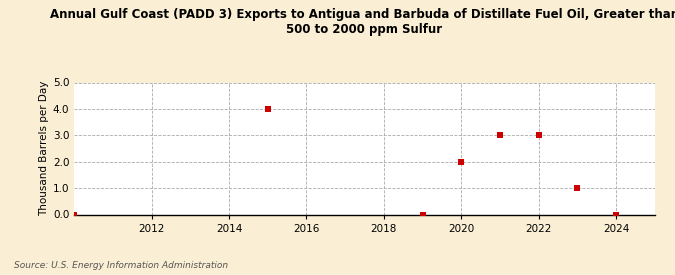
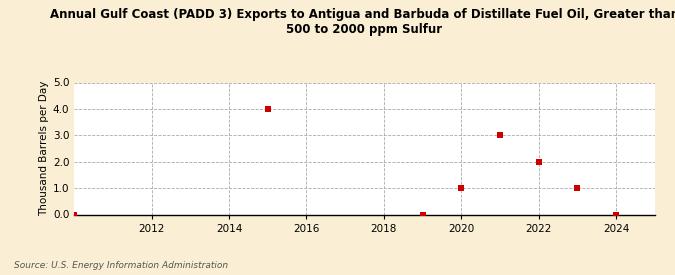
2020: 2 -> 1
2022: 3 -> 2
